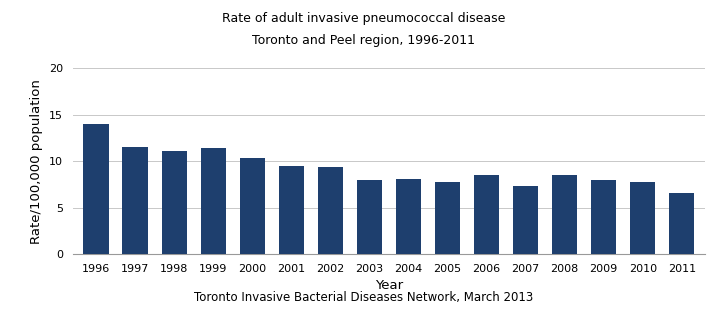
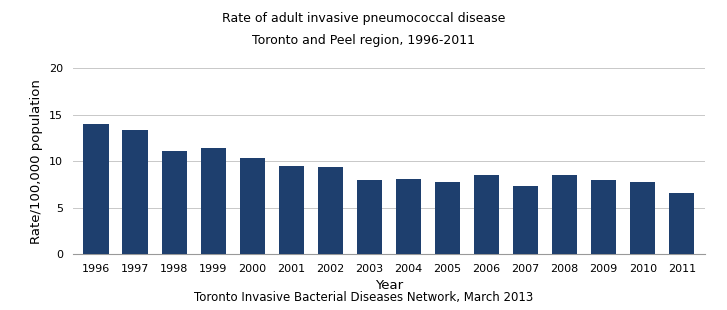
1997: 11.5 -> 13.4
